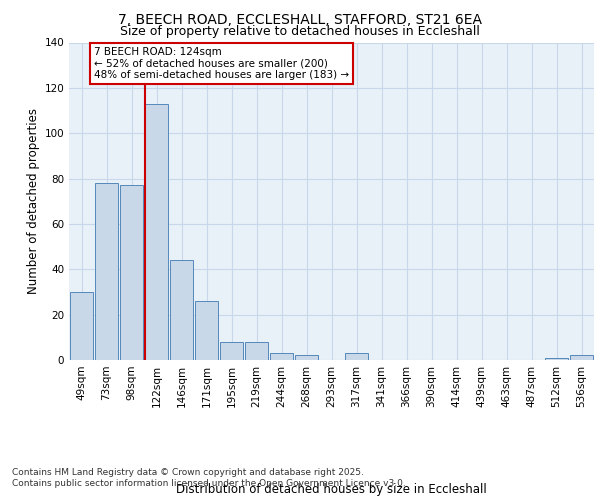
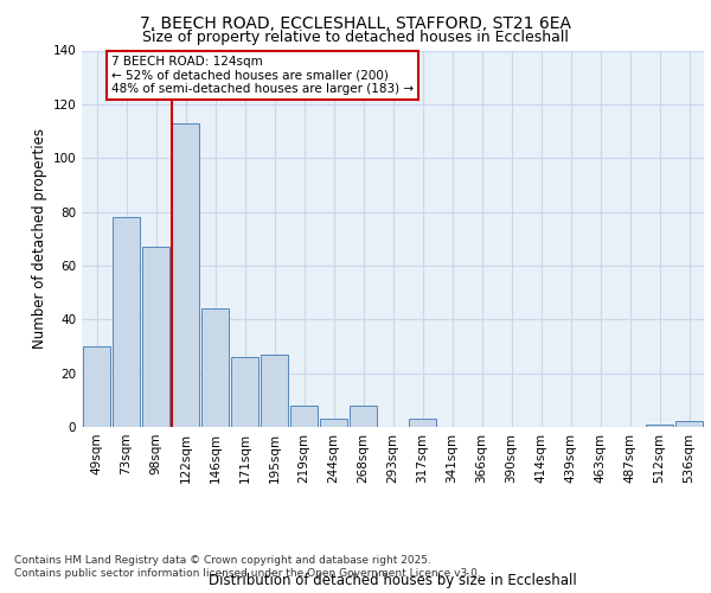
98sqm: 77 -> 67
195sqm: 8 -> 27
268sqm: 2 -> 8
